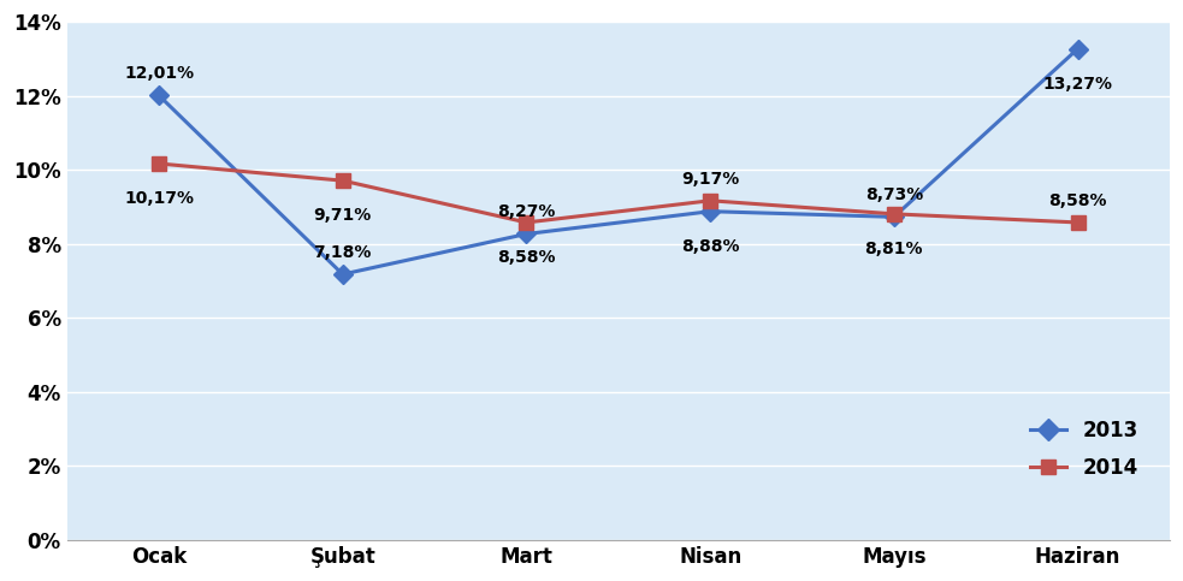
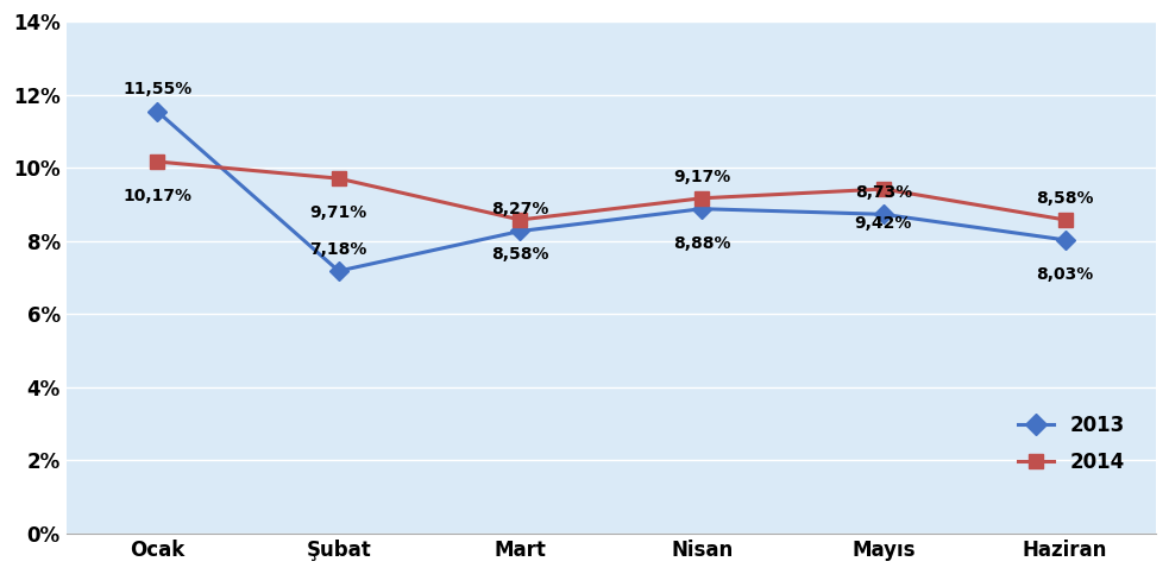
2013/Ocak: 12,01% -> 11,55%
2014/Mayıs: 8,81% -> 9,42%
2013/Haziran: 13,27% -> 8,03%
